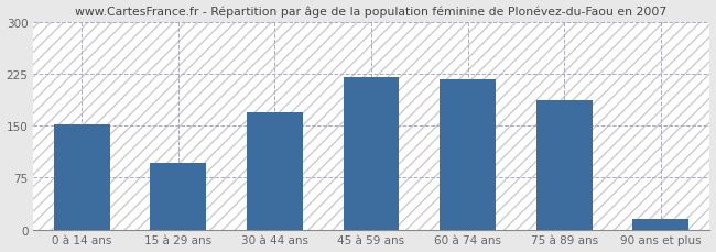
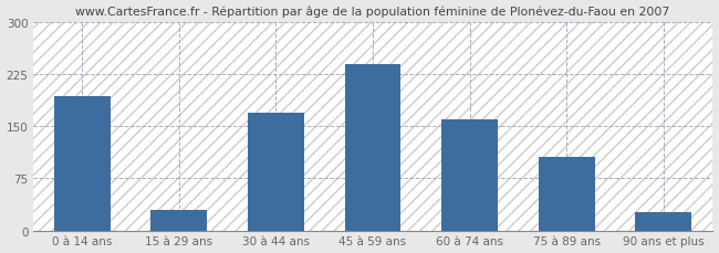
0 à 14 ans: 152 -> 194
15 à 29 ans: 97 -> 30
45 à 59 ans: 220 -> 240
60 à 74 ans: 217 -> 160
75 à 89 ans: 187 -> 106
90 ans et plus: 15 -> 26
